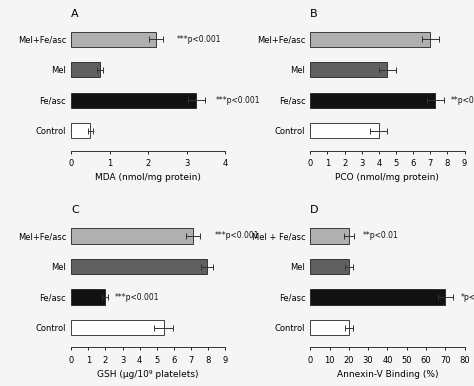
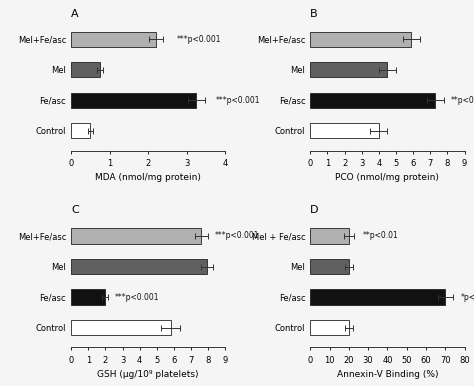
B/Mel+Fe/asc: 7.0 -> 5.9
C/Mel+Fe/asc: 7.1 -> 7.6
C/Control: 5.4 -> 5.8
